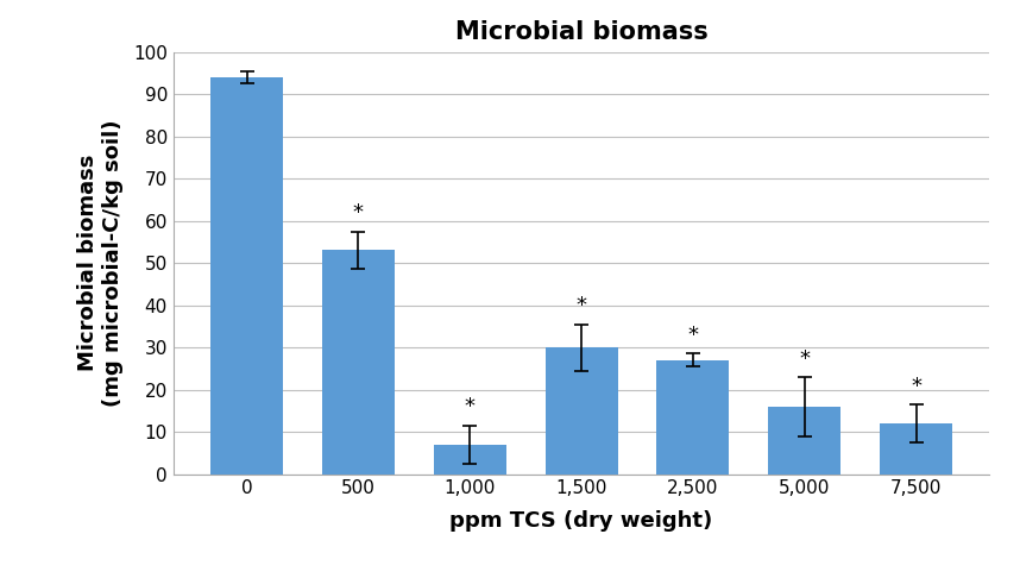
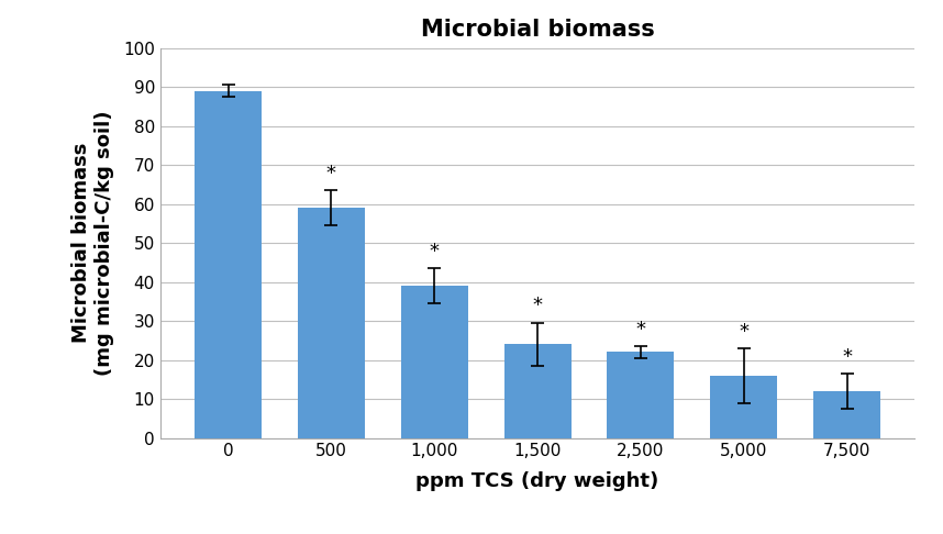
0: 94 -> 89
500: 53 -> 59
1,000: 7 -> 39
1,500: 30 -> 24
2,500: 27 -> 22
